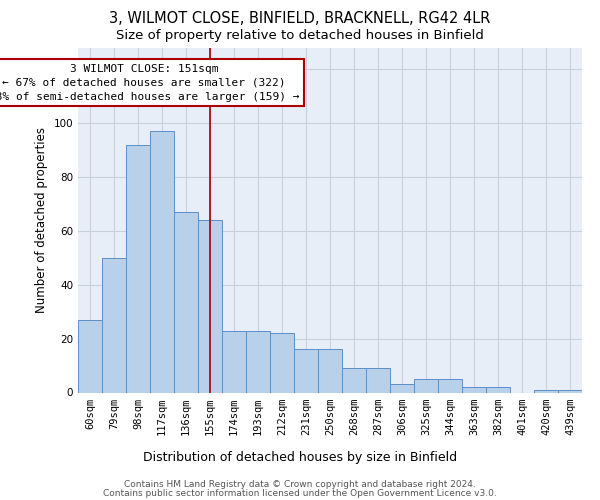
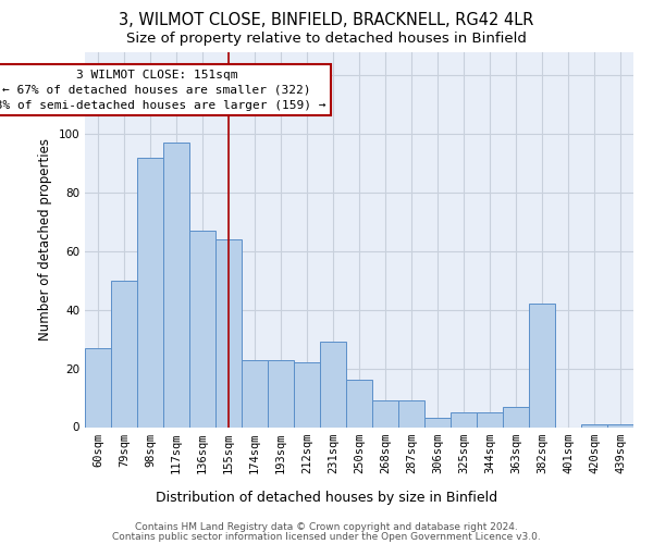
231sqm: 16 -> 29
363sqm: 2 -> 7
382sqm: 2 -> 42
